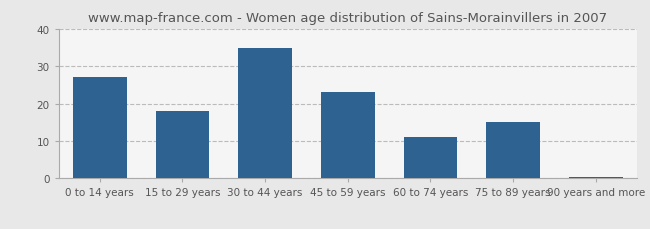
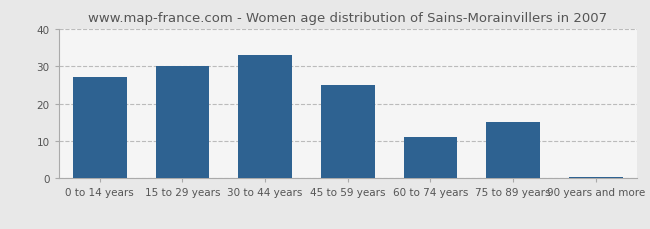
15 to 29 years: 18.0 -> 30.0
30 to 44 years: 35.0 -> 33.0
45 to 59 years: 23.0 -> 25.0
